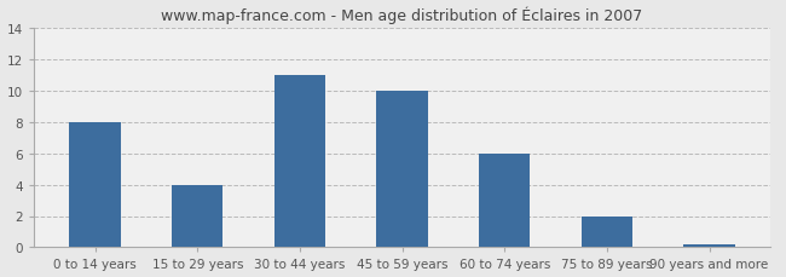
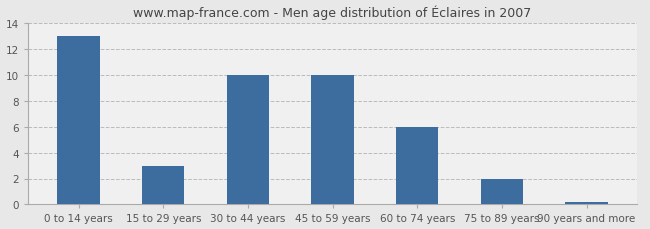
0 to 14 years: 8.0 -> 13.0
15 to 29 years: 4.0 -> 3.0
30 to 44 years: 11.0 -> 10.0
